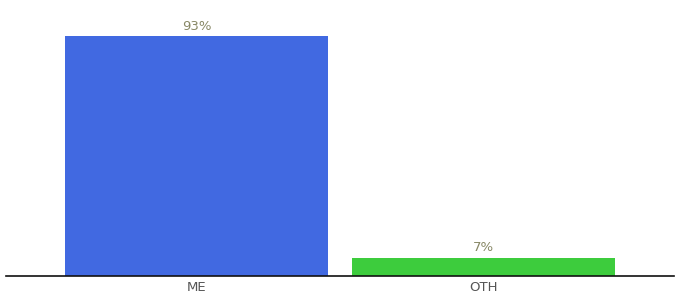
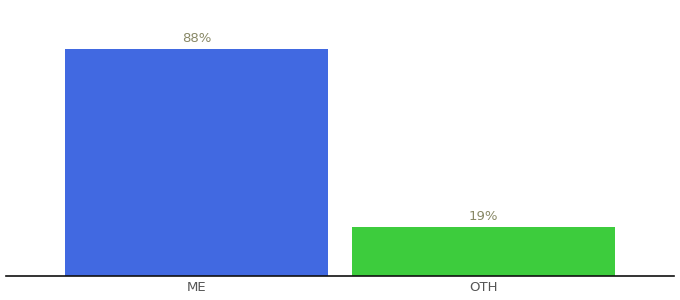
ME: 93% -> 88%
OTH: 7% -> 19%
